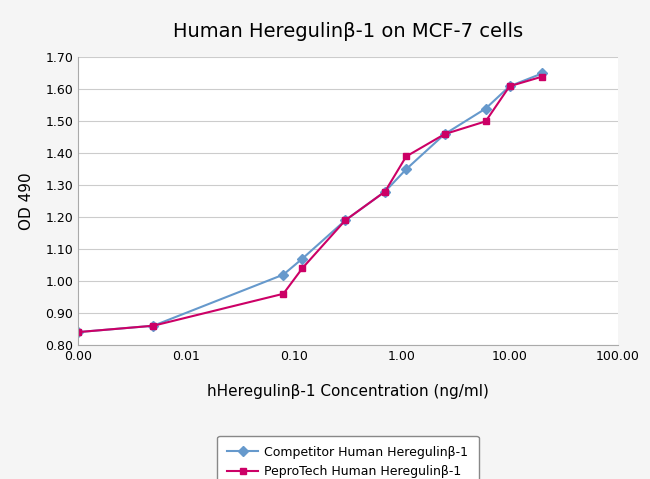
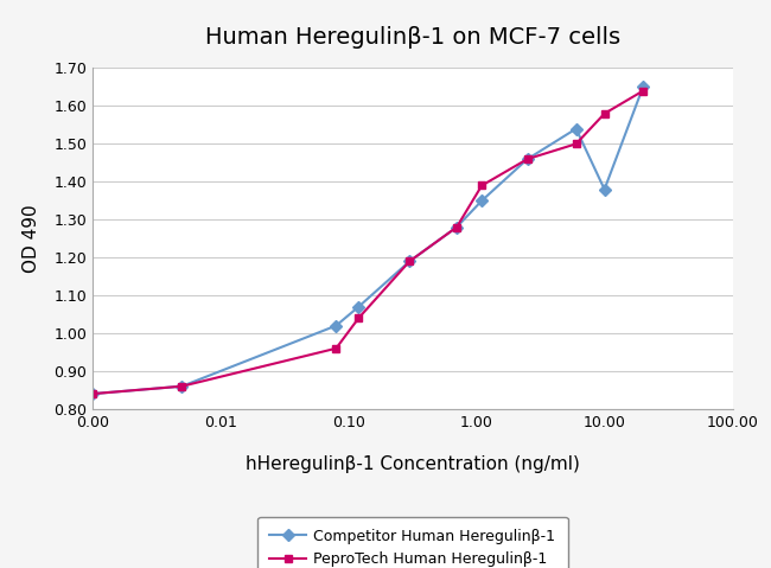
Competitor Human Heregulinβ-1/10.00: 1.61 -> 1.38
PeproTech Human Heregulinβ-1/10.00: 1.61 -> 1.58
